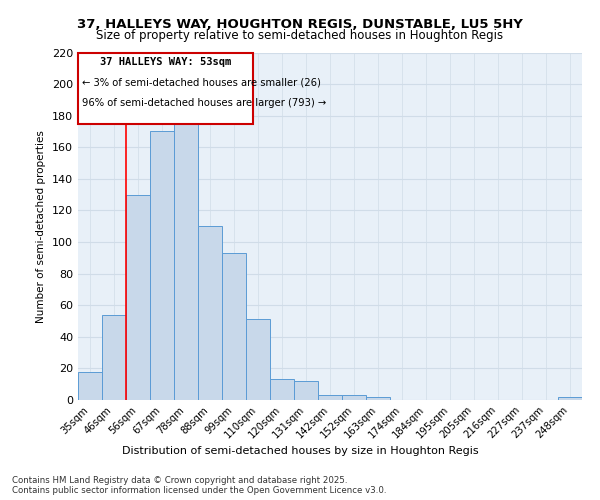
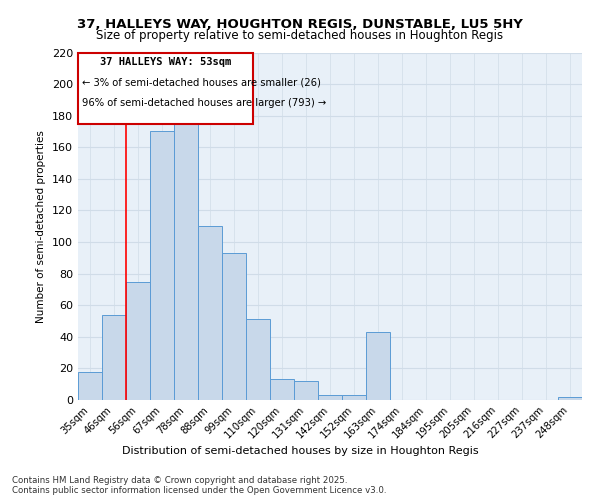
56sqm: 130 -> 75
163sqm: 2 -> 43
